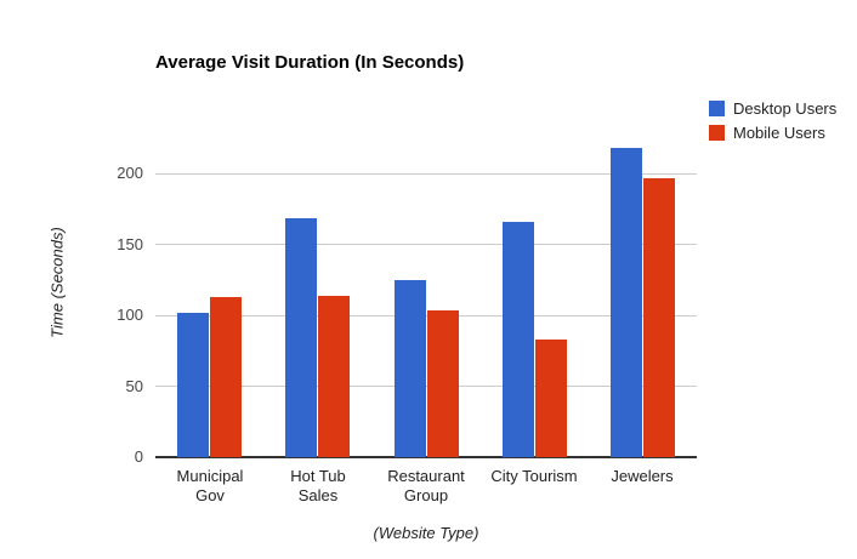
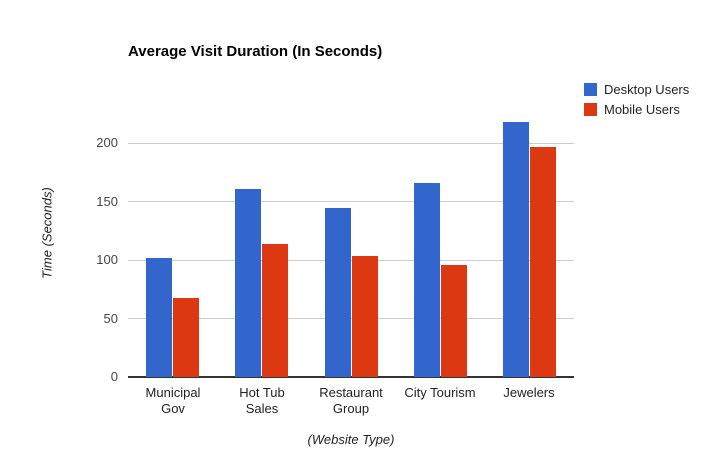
Mobile Users/Municipal Gov: 113 -> 68
Desktop Users/Hot Tub Sales: 169 -> 161
Desktop Users/Restaurant Group: 125 -> 145
Mobile Users/City Tourism: 83 -> 96
